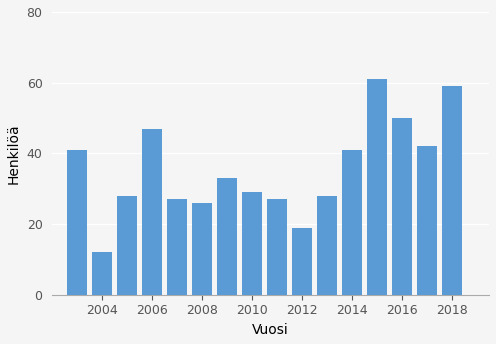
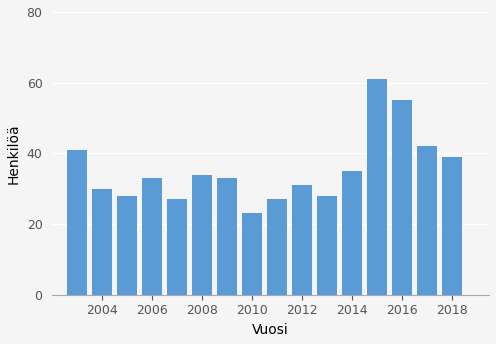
2004: 12 -> 30
2006: 47 -> 33
2008: 26 -> 34
2010: 29 -> 23
2012: 19 -> 31
2014: 41 -> 35
2016: 50 -> 55
2018: 59 -> 39
